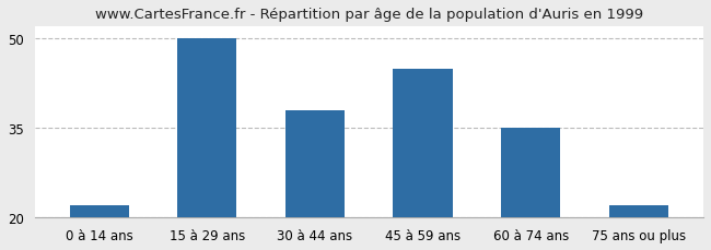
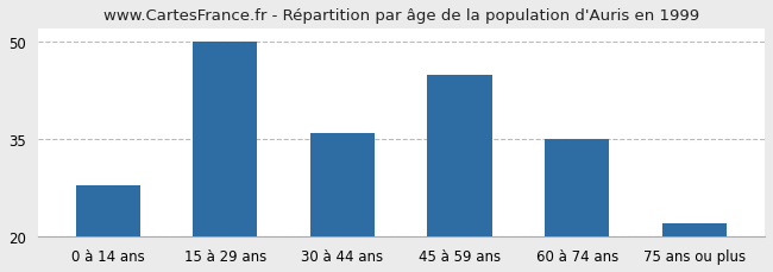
0 à 14 ans: 22 -> 28
30 à 44 ans: 38 -> 36
